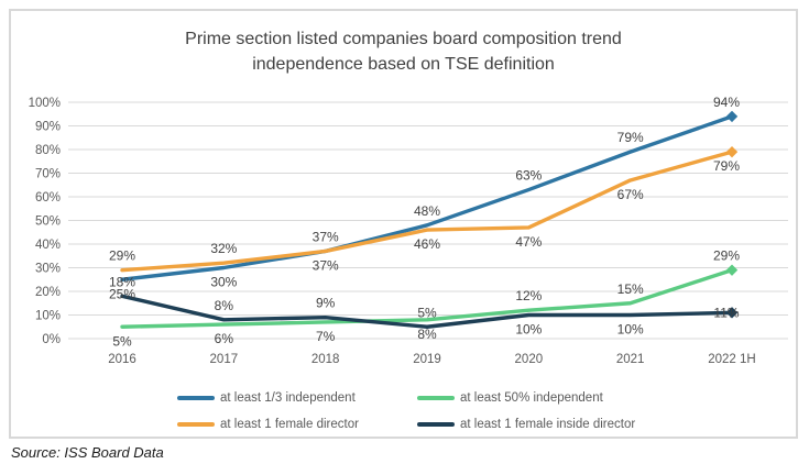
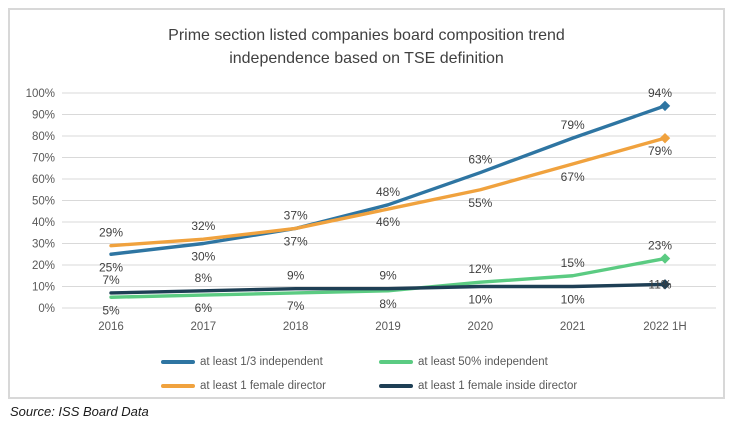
at least 1 female inside director/2016: 18% -> 7%
at least 1 female inside director/2019: 5% -> 9%
at least 1 female director/2020: 47% -> 55%
at least 50% independent/2022 1H: 29% -> 23%
